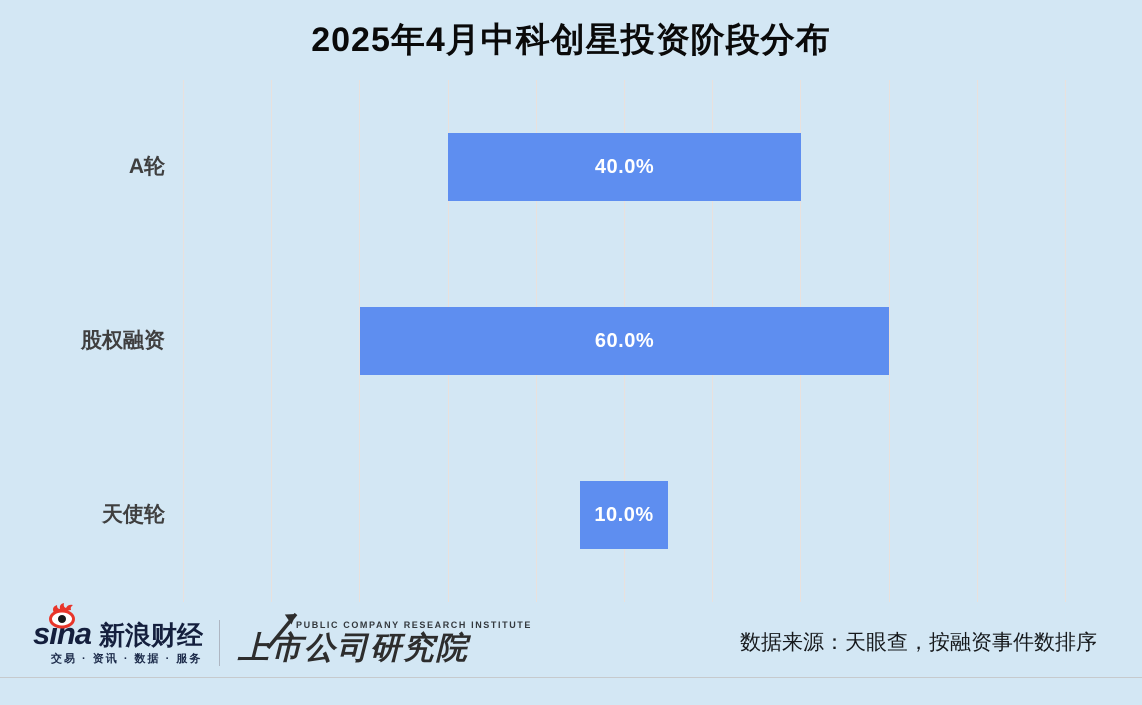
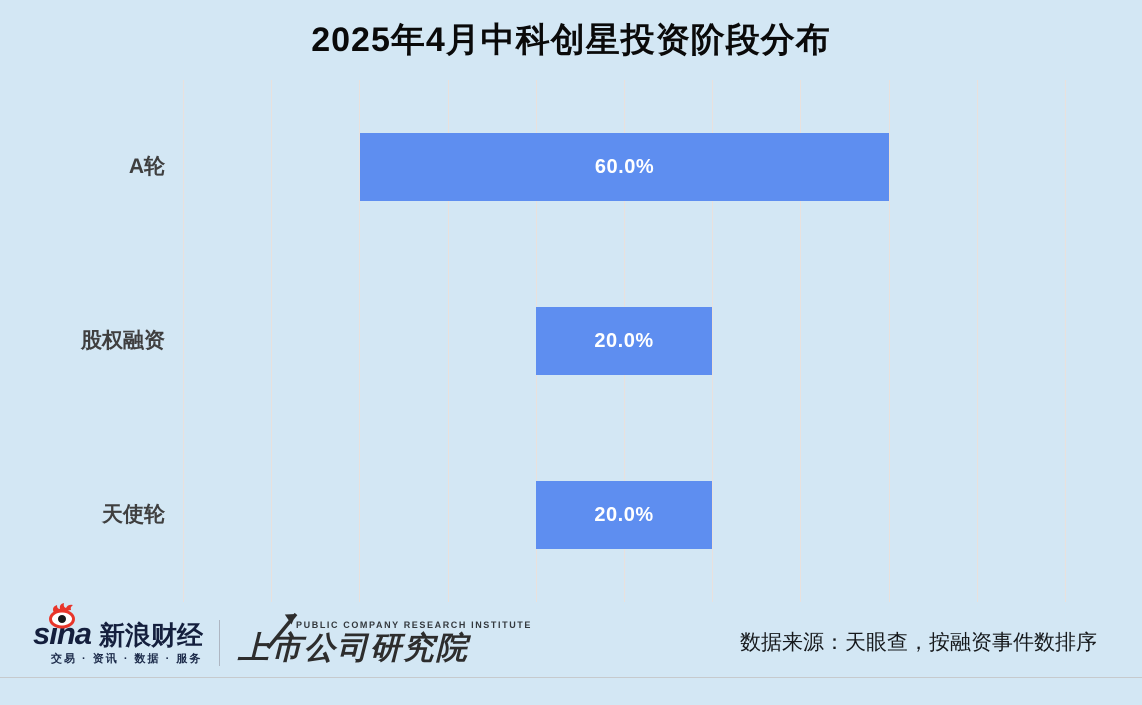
A轮: 40.0% -> 60.0%
股权融资: 60.0% -> 20.0%
天使轮: 10.0% -> 20.0%
